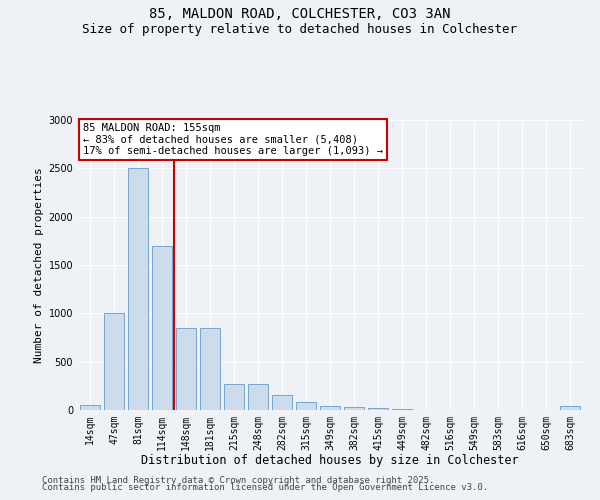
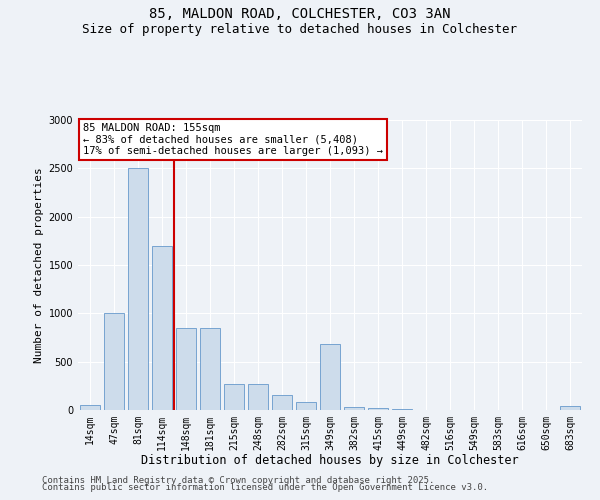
349sqm: 40 -> 680
